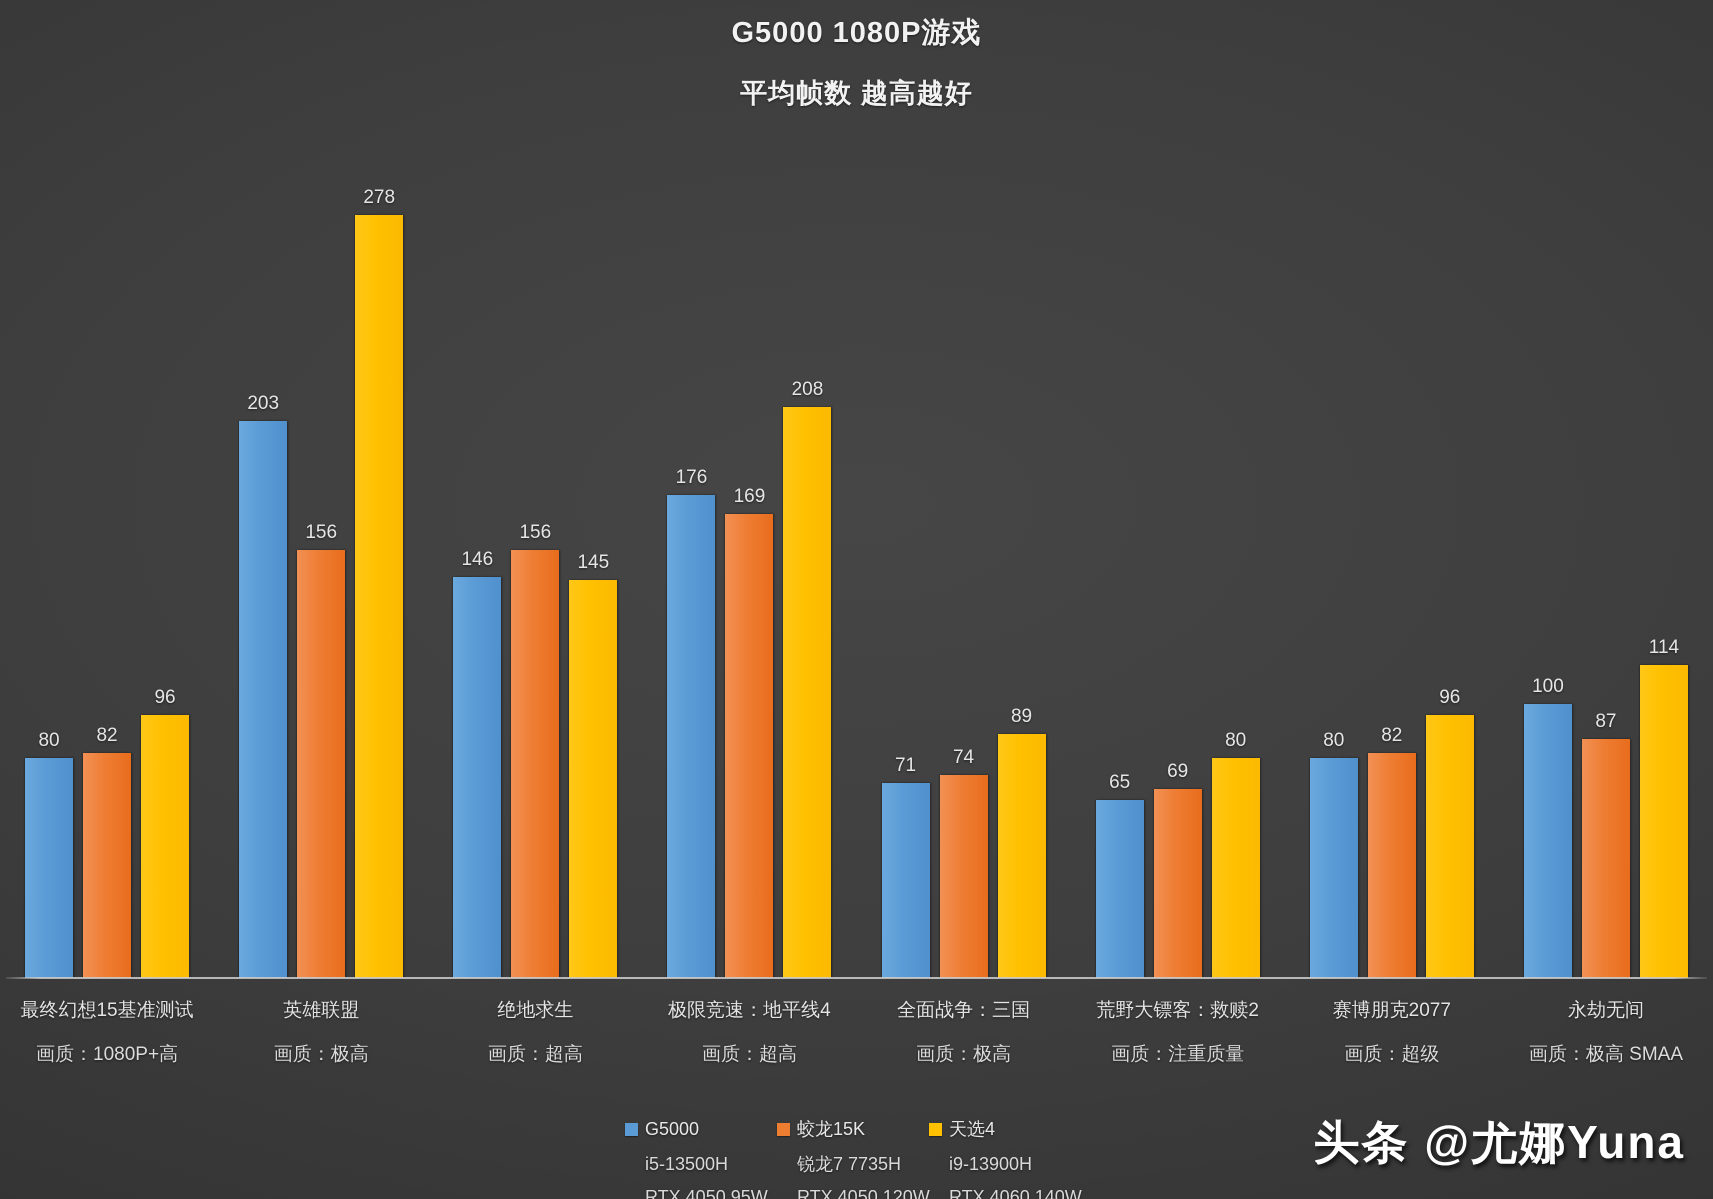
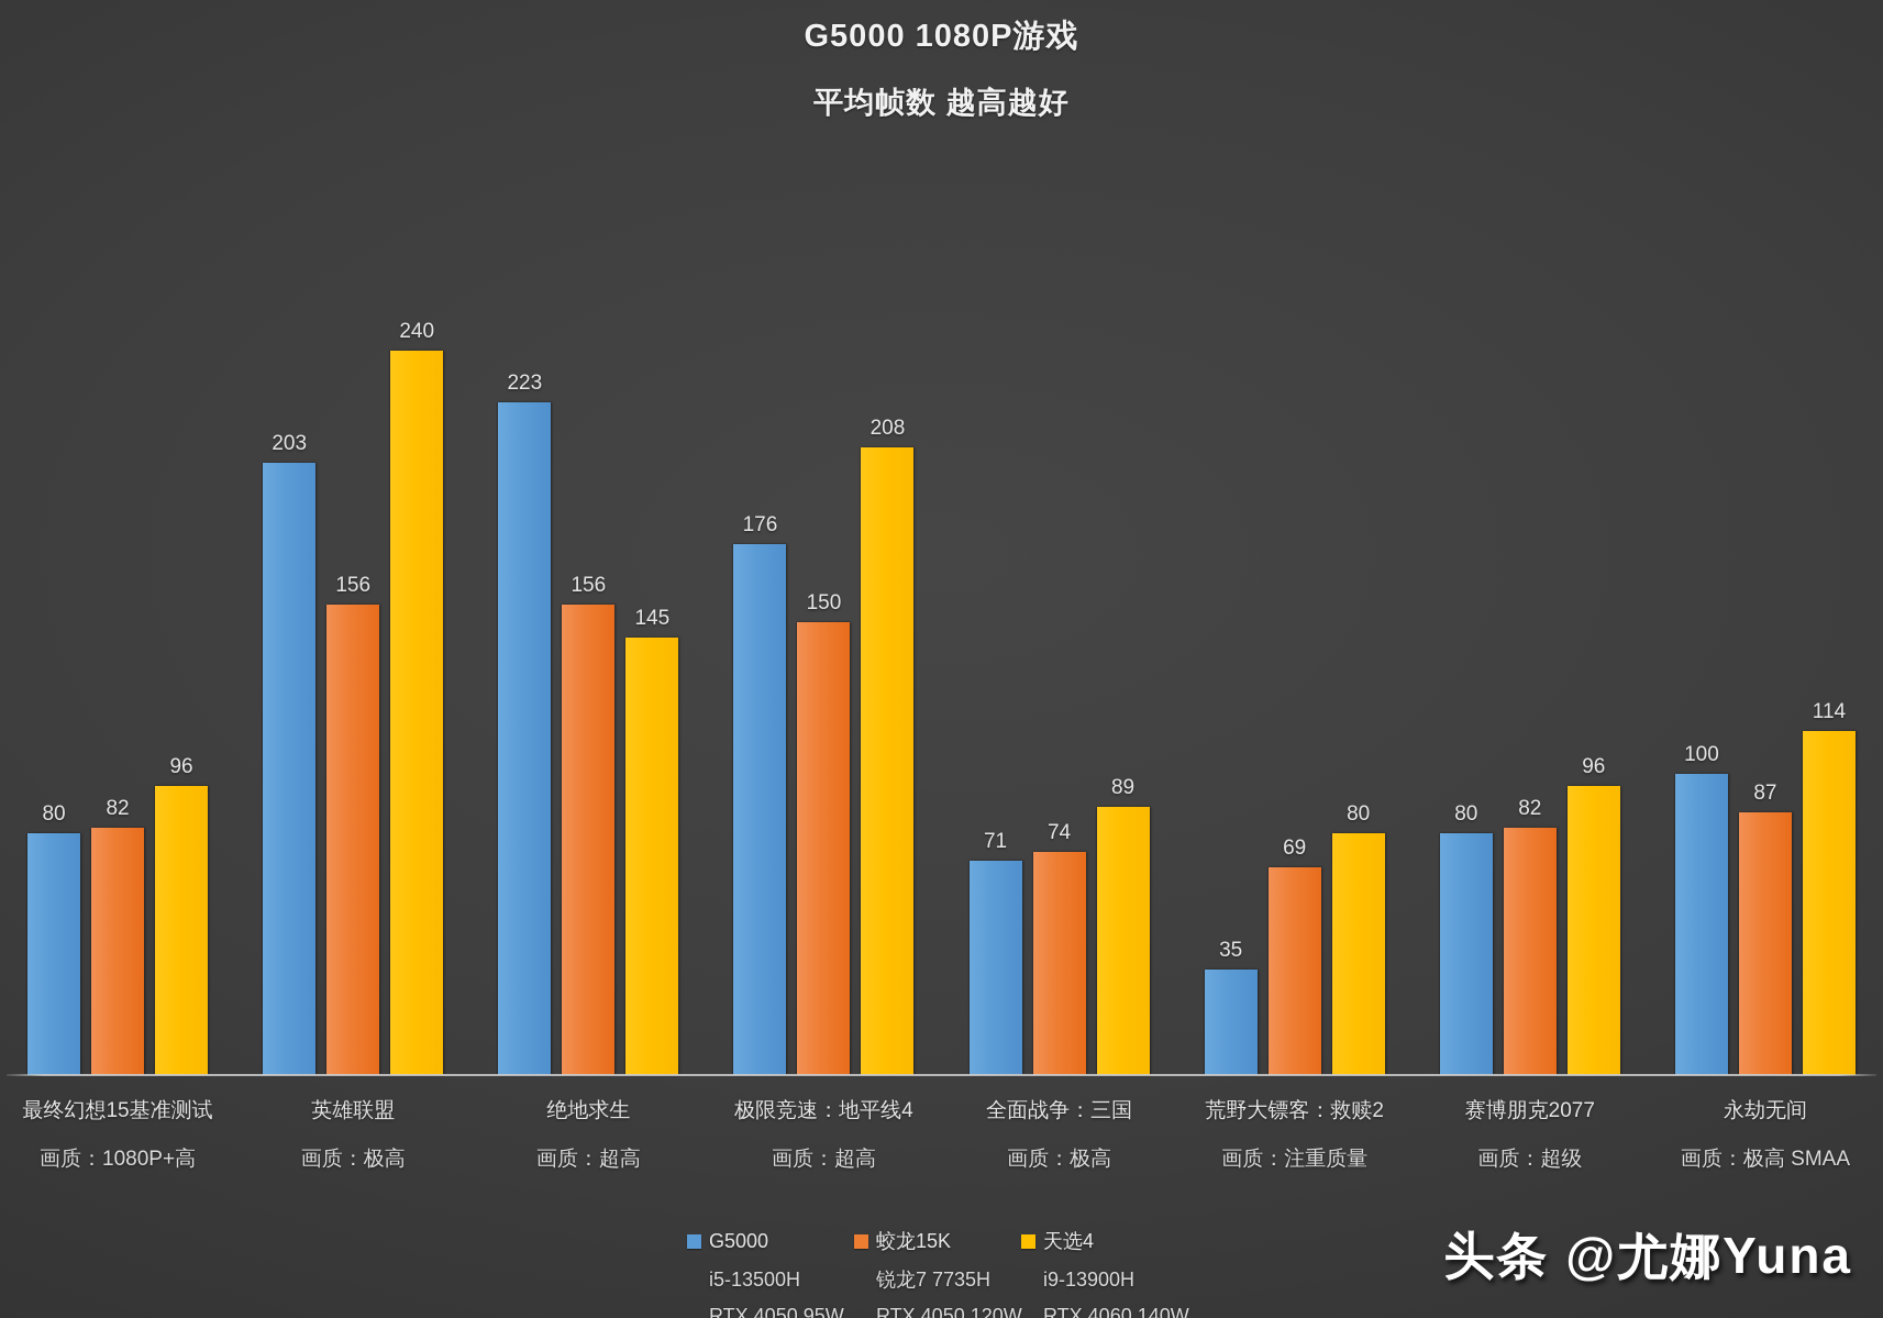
天选4/英雄联盟: 278 -> 240
G5000/绝地求生: 146 -> 223
蛟龙15K/极限竞速：地平线4: 169 -> 150
G5000/荒野大镖客：救赎2: 65 -> 35
